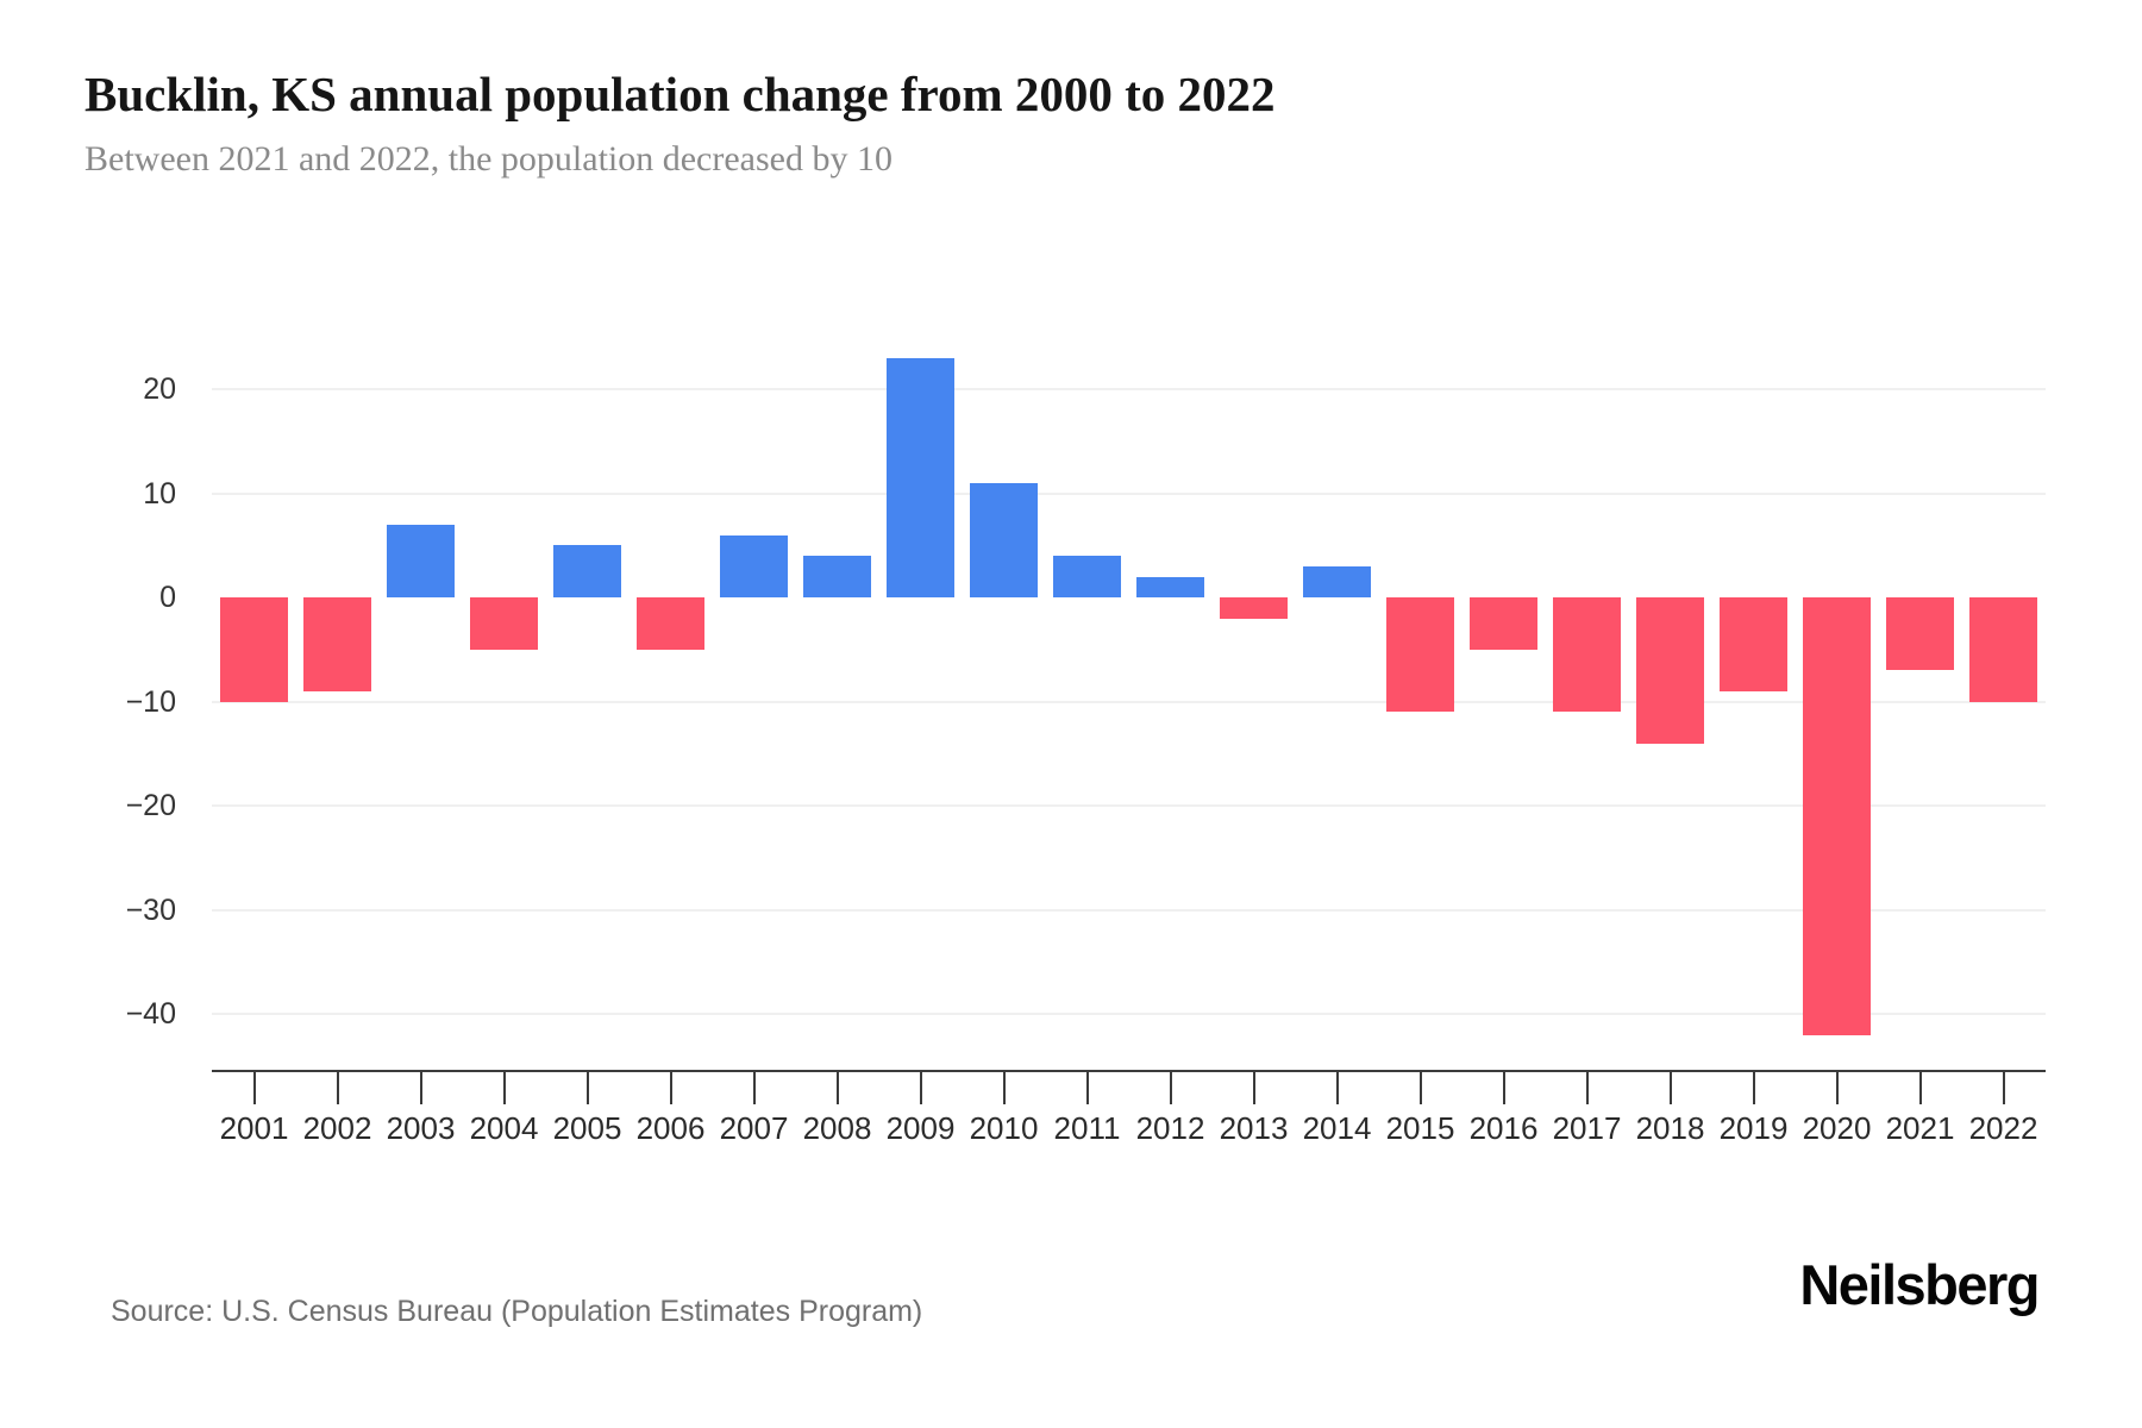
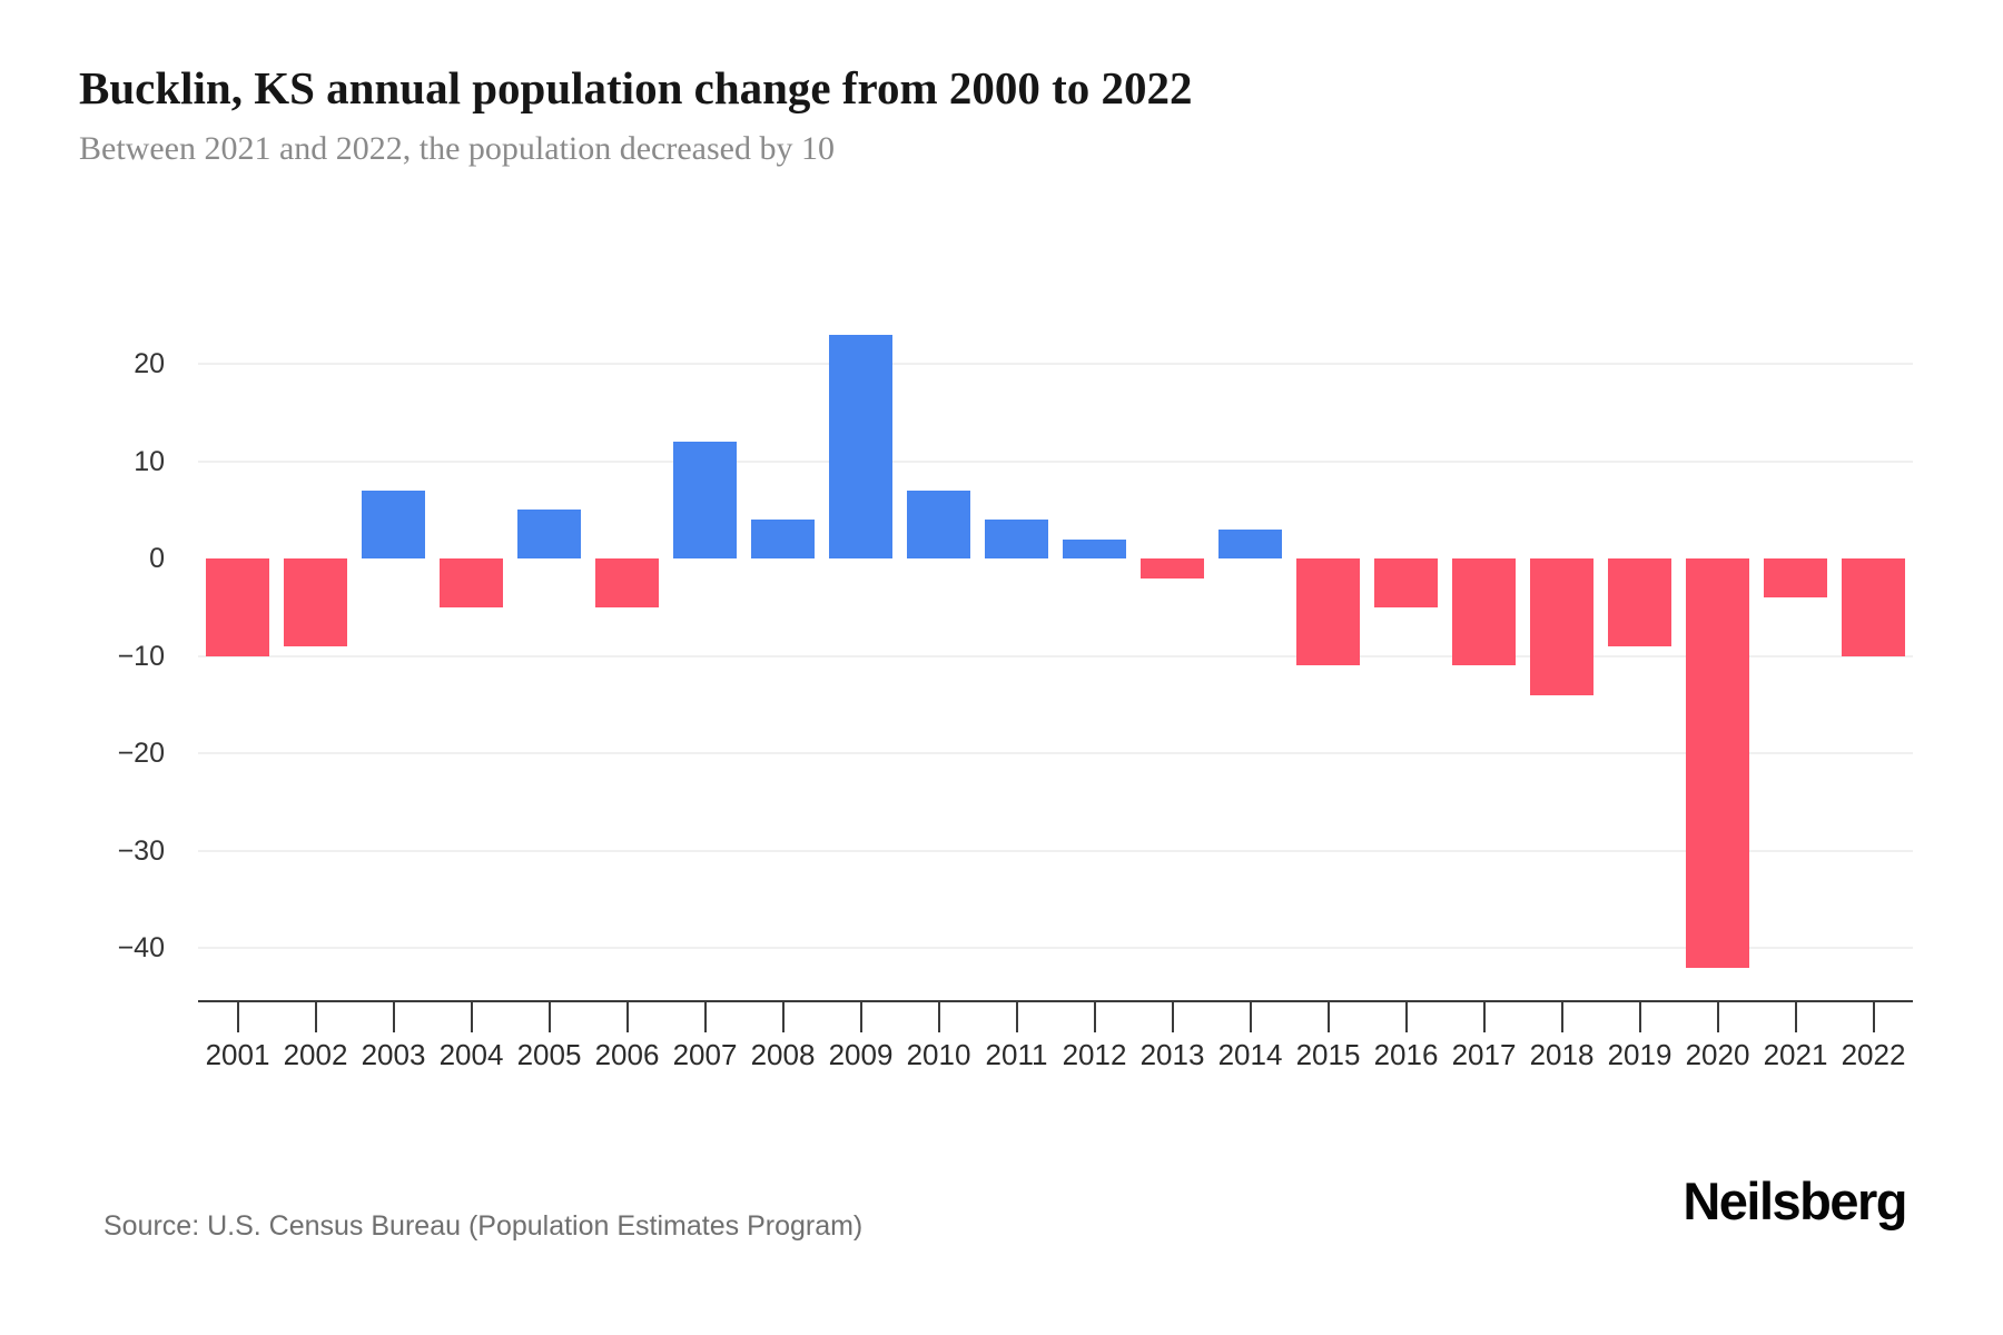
2007: 6 -> 12
2010: 11 -> 7
2021: -7 -> -4
